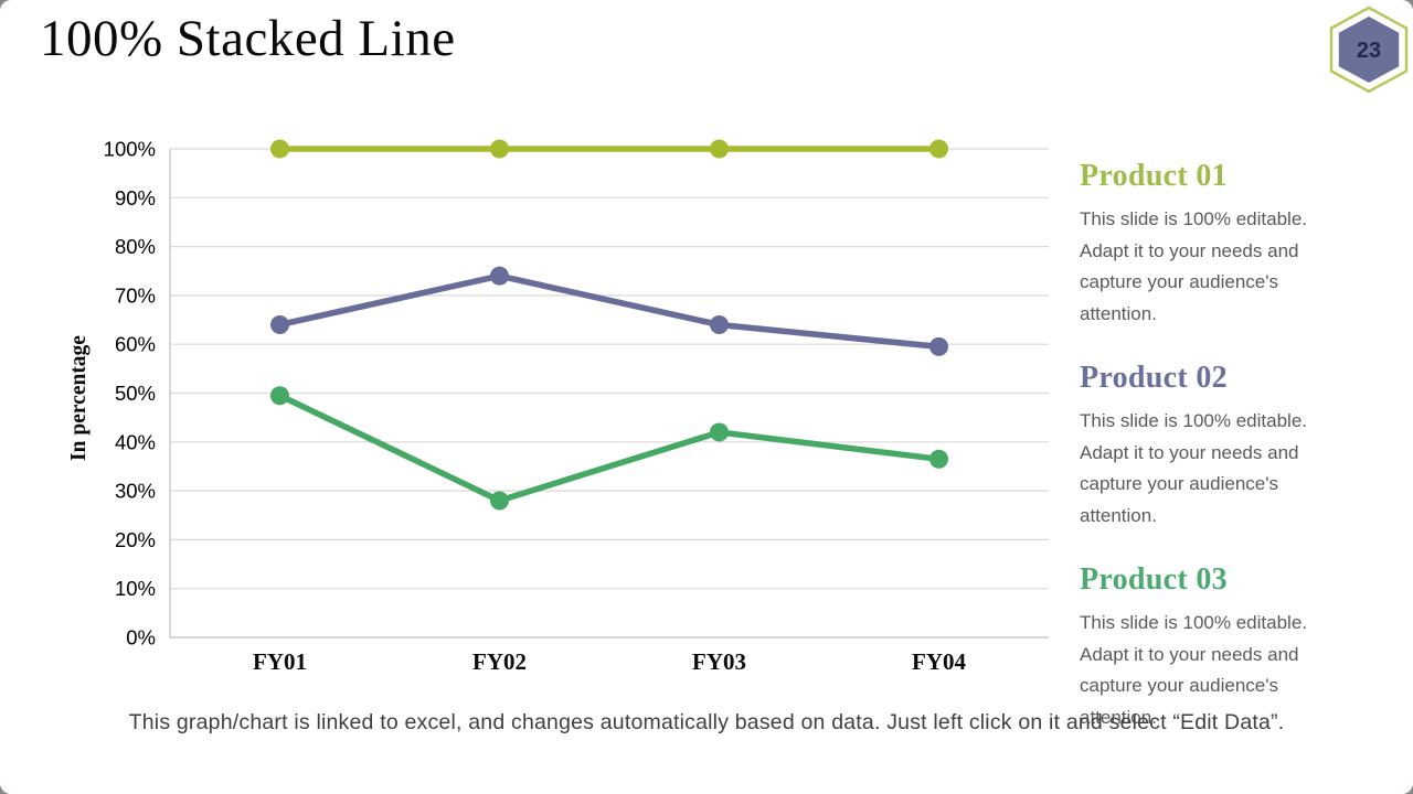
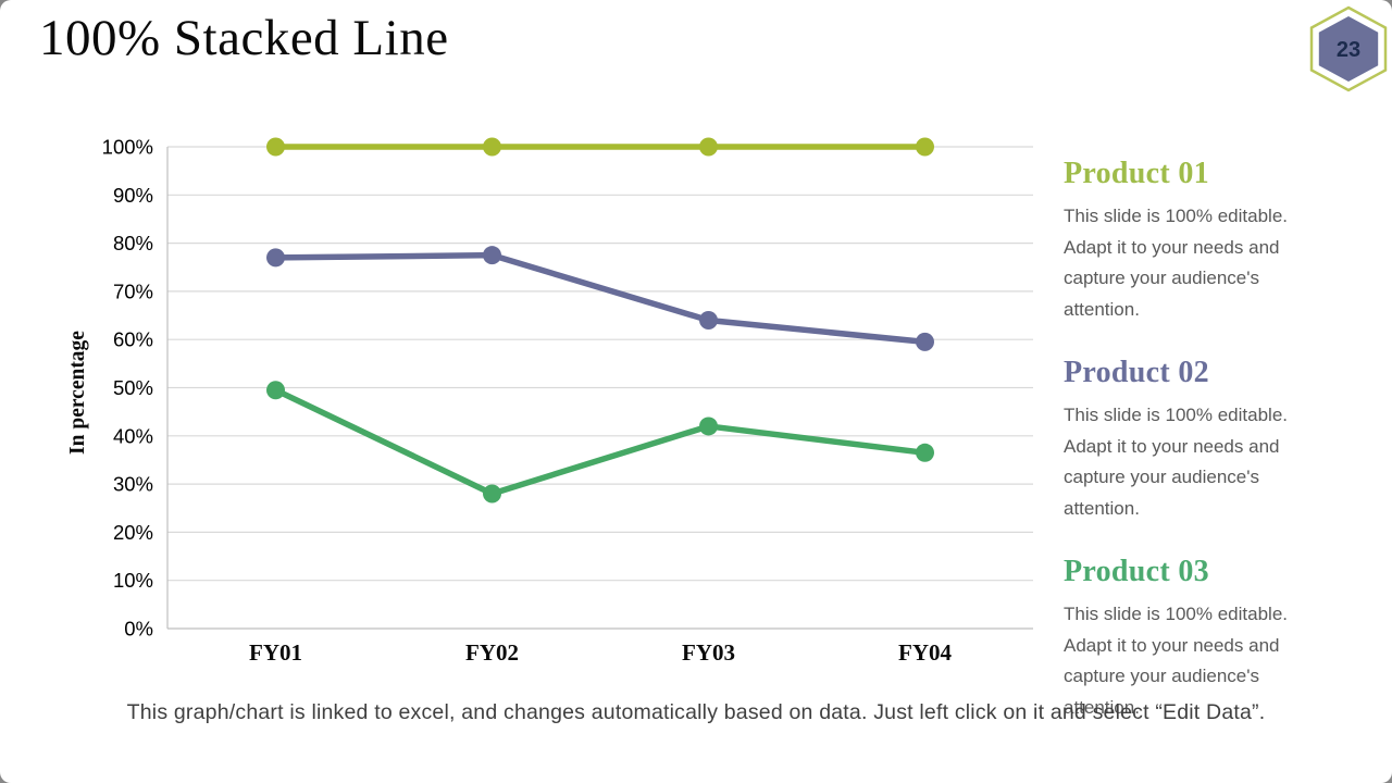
Product 02/FY01: 64% -> 77%
Product 02/FY02: 74% -> 78%
